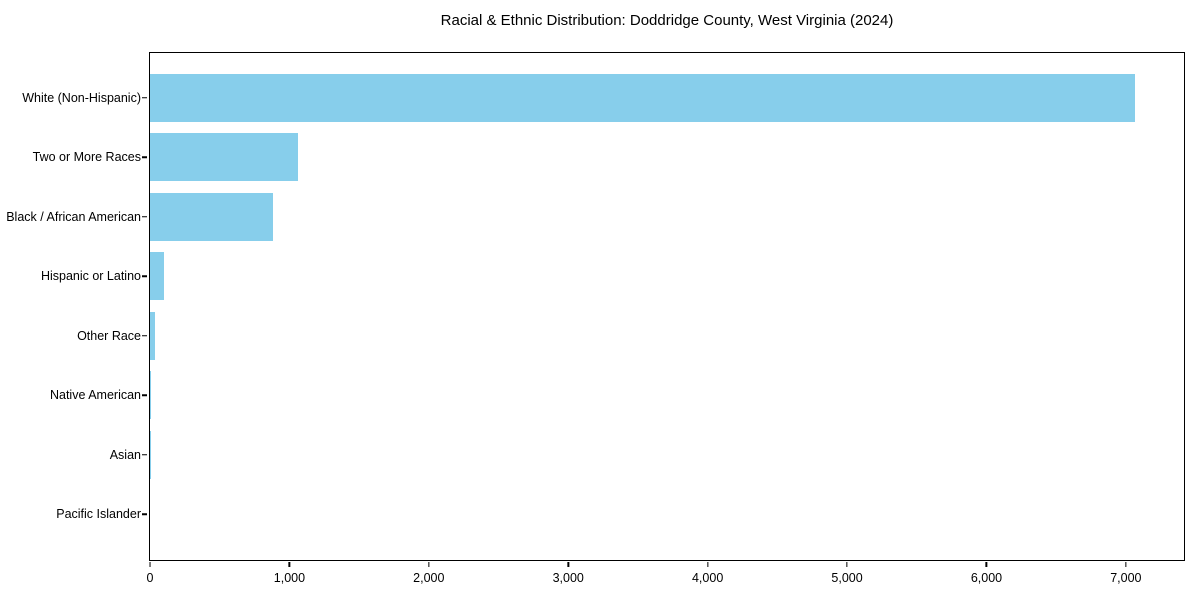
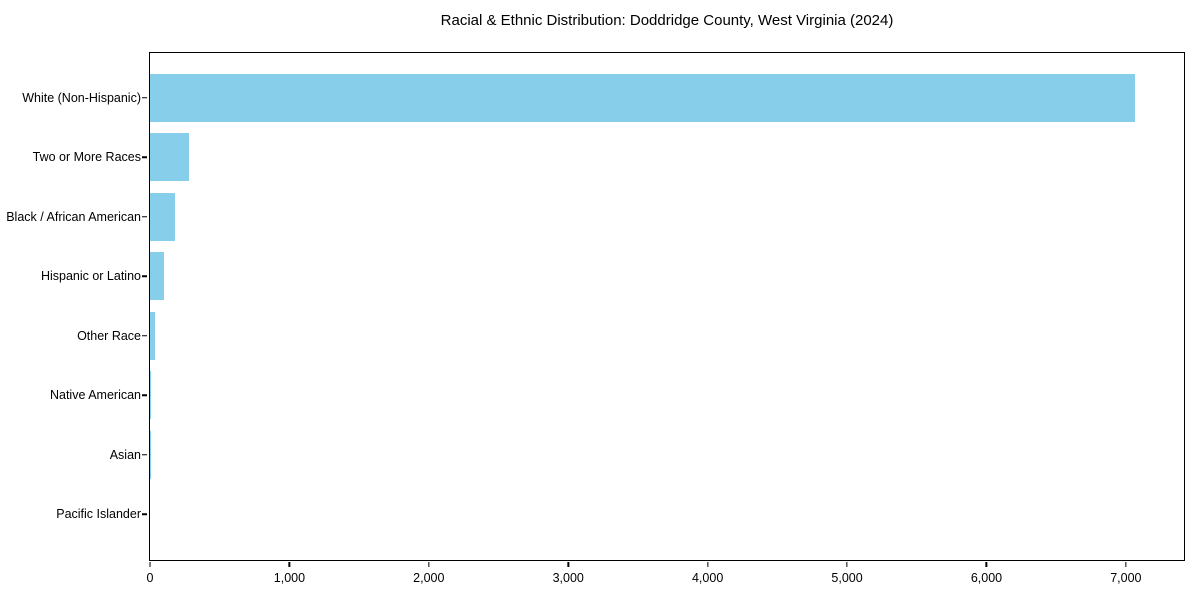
Two or More Races: 1060 -> 280
Black / African American: 880 -> 180
